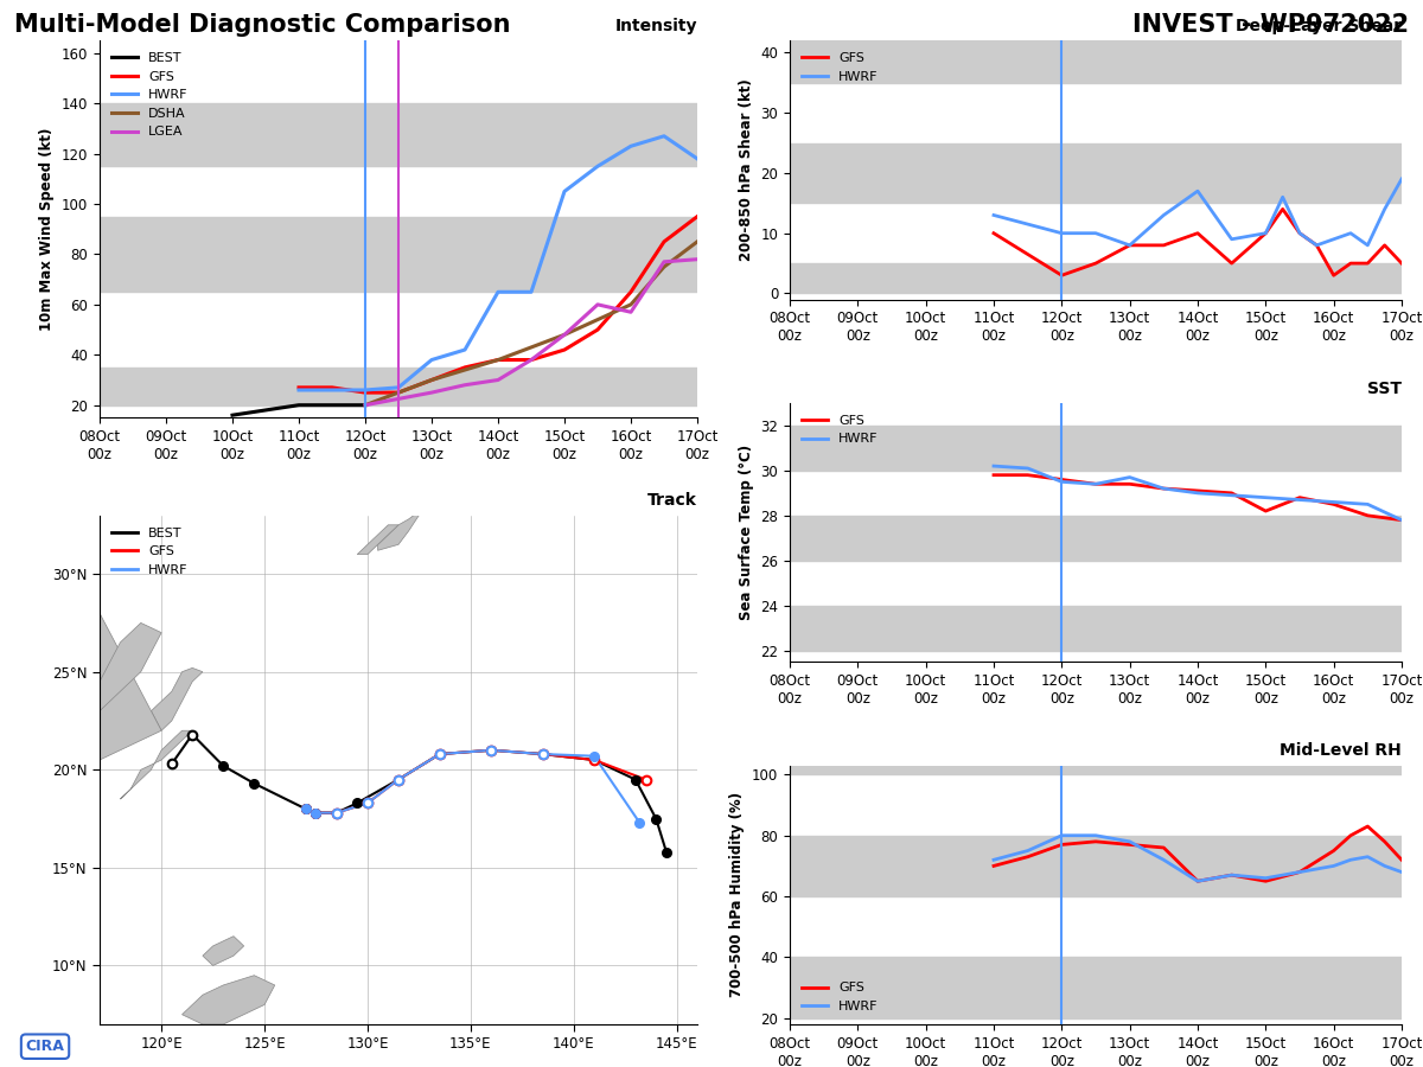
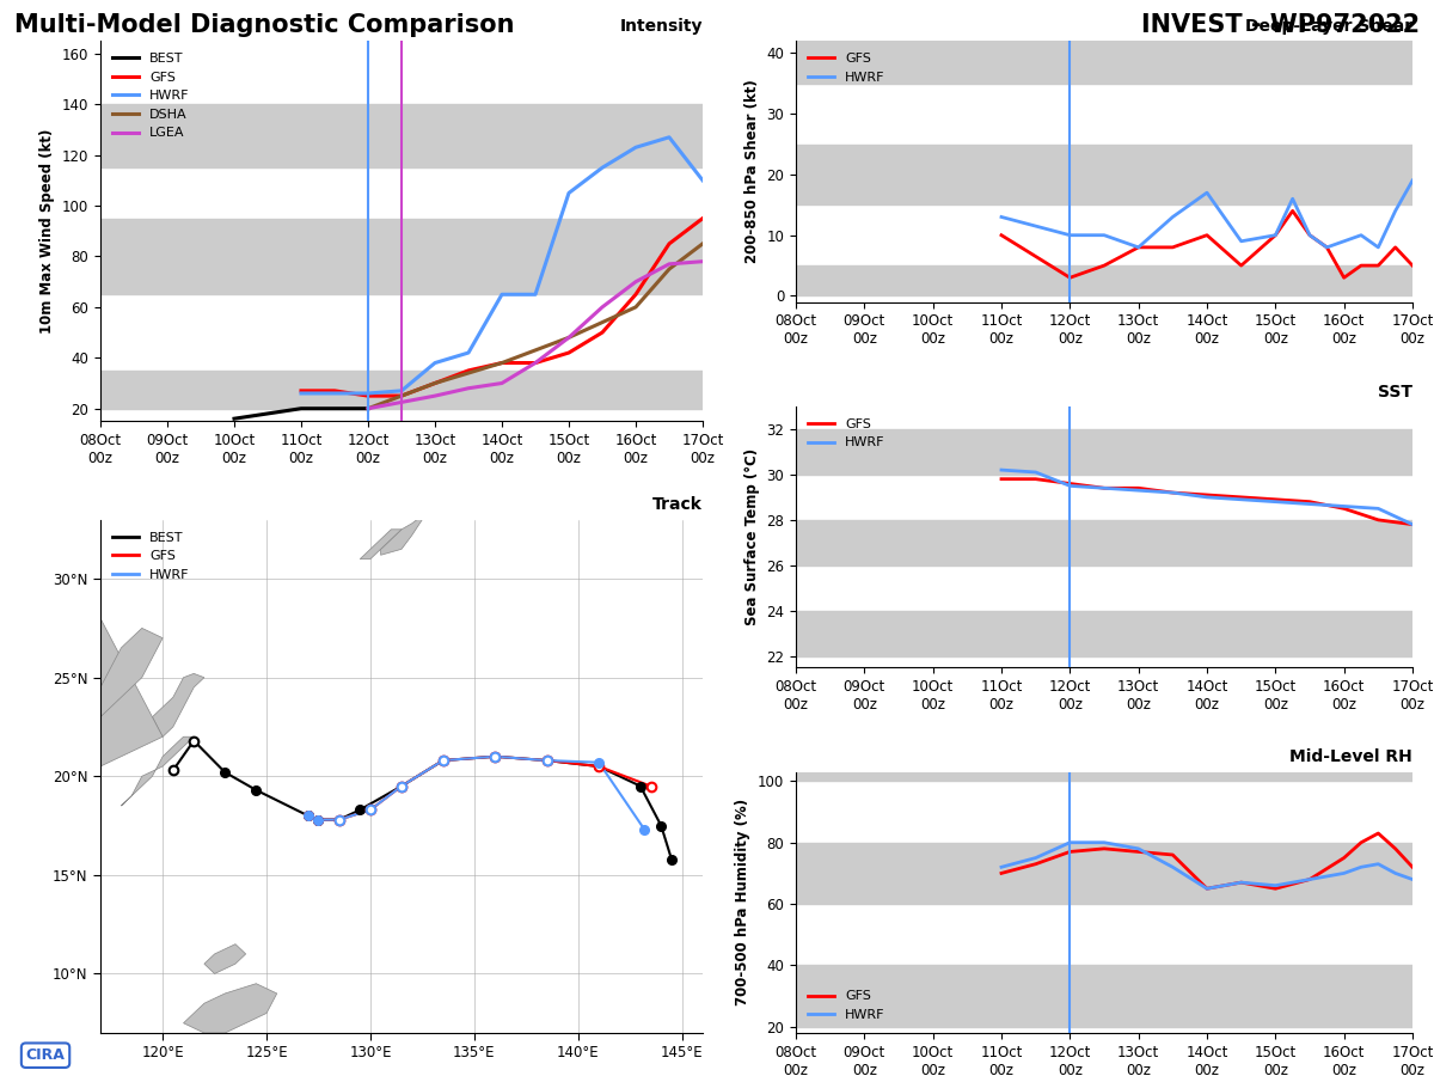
Intensity/LGEA/16Oct 00z: 57 -> 70
Intensity/HWRF/17Oct 00z: 118 -> 110
SST/HWRF/13Oct 00z: 29.7 -> 29.3
SST/GFS/15Oct 00z: 28.2 -> 28.9
